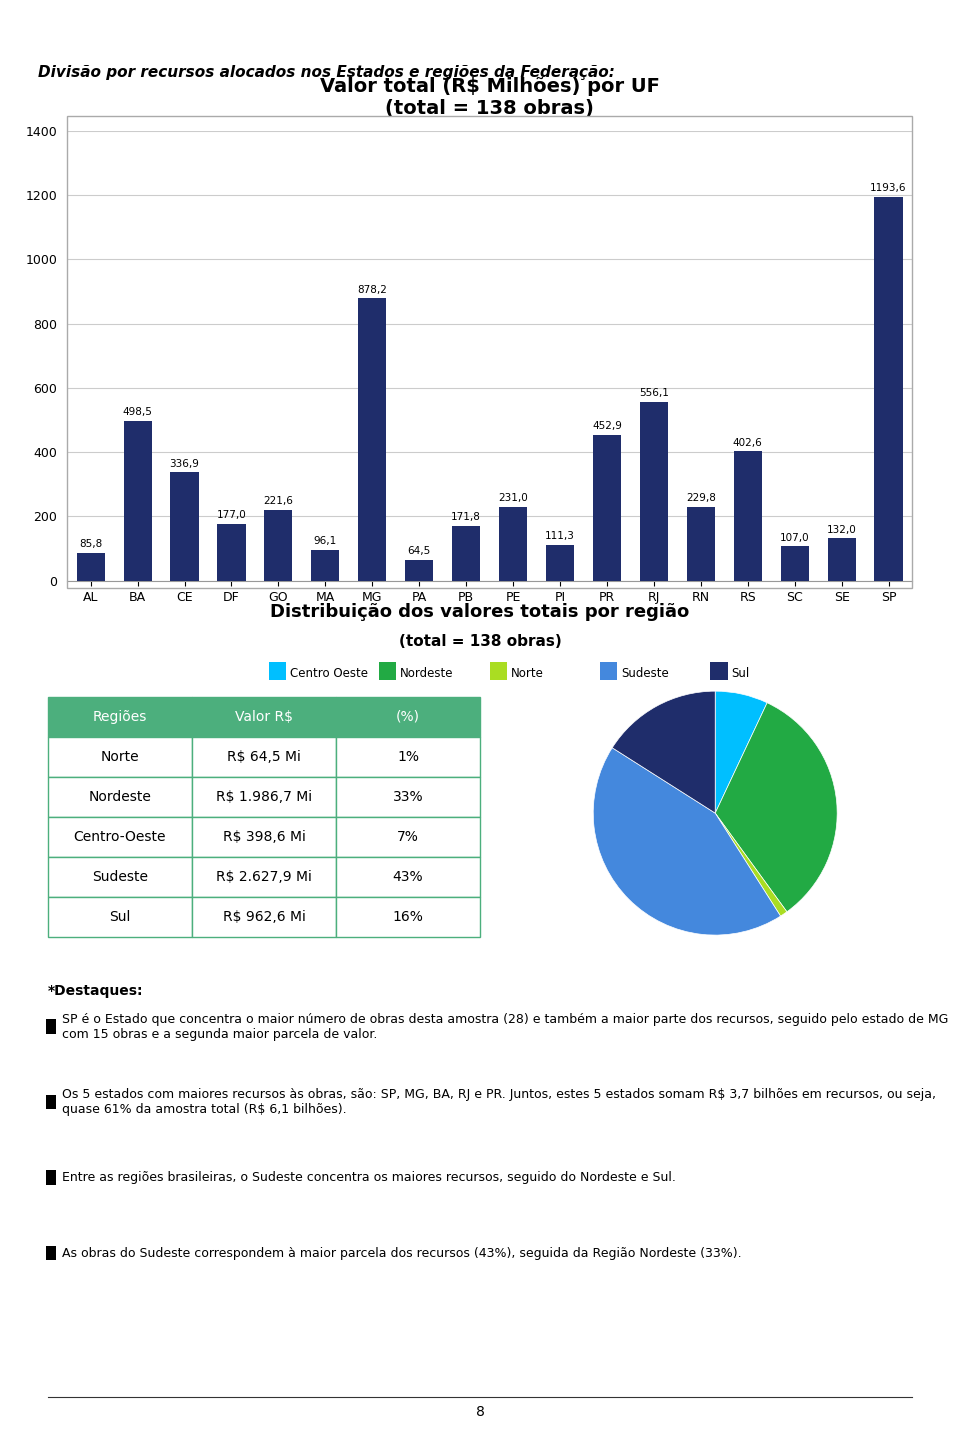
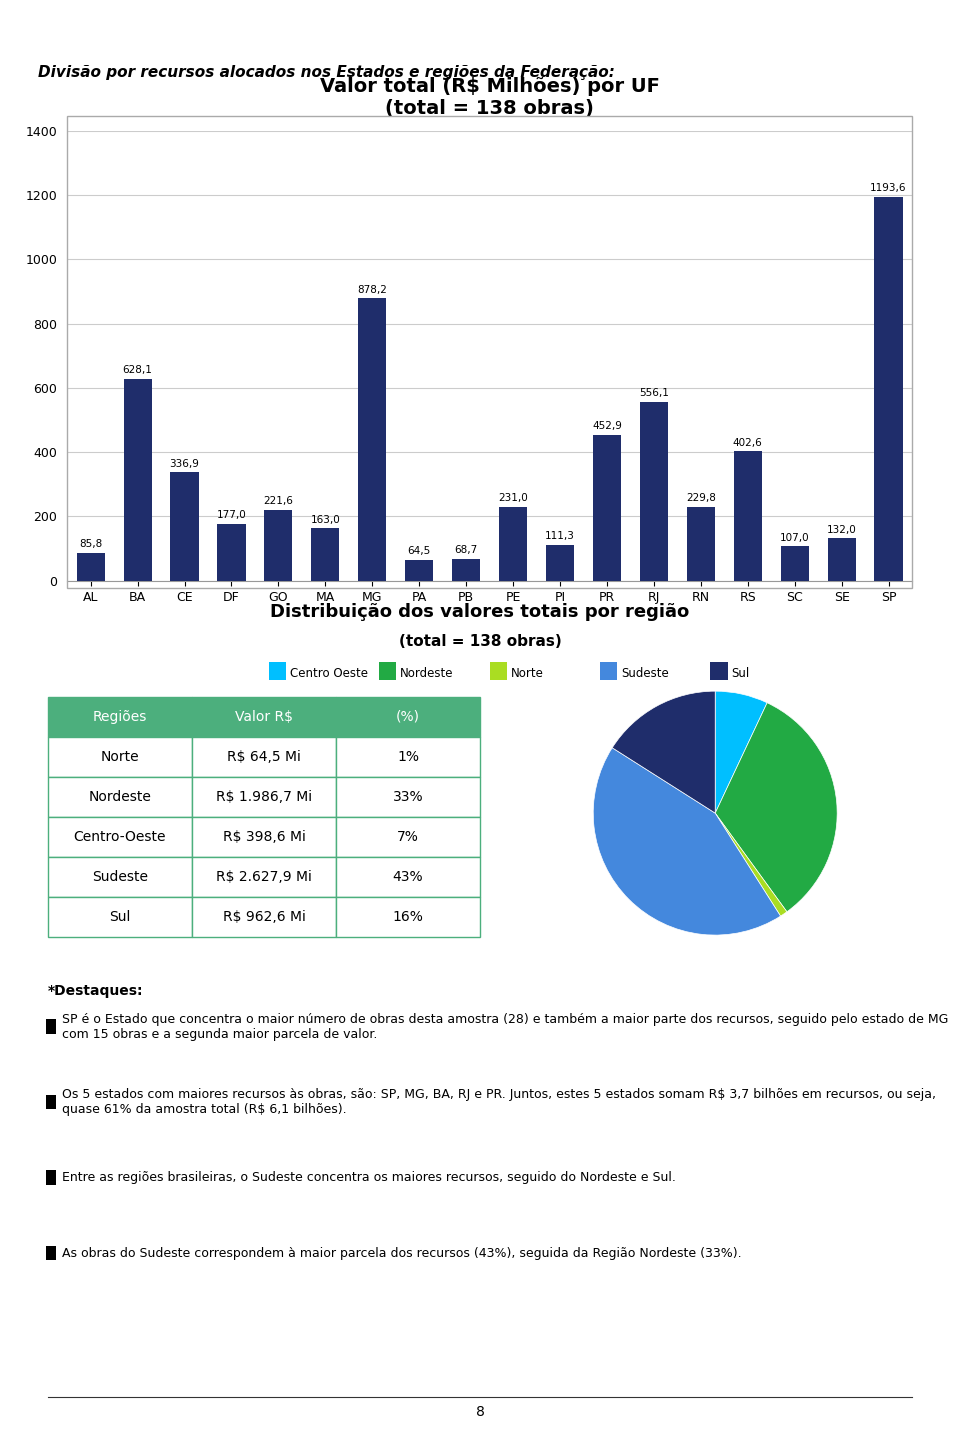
BA: 498,5 -> 628,1
MA: 96,1 -> 163,0
PB: 171,8 -> 68,7
